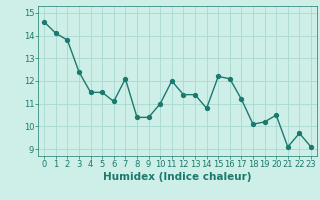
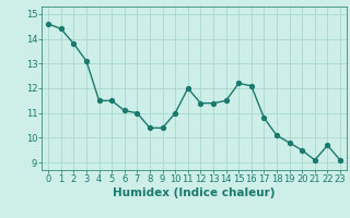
1: 14.1 -> 14.4
3: 12.4 -> 13.1
7: 12.1 -> 11.0
14: 10.8 -> 11.5
17: 11.2 -> 10.8
19: 10.2 -> 9.8
20: 10.5 -> 9.5
